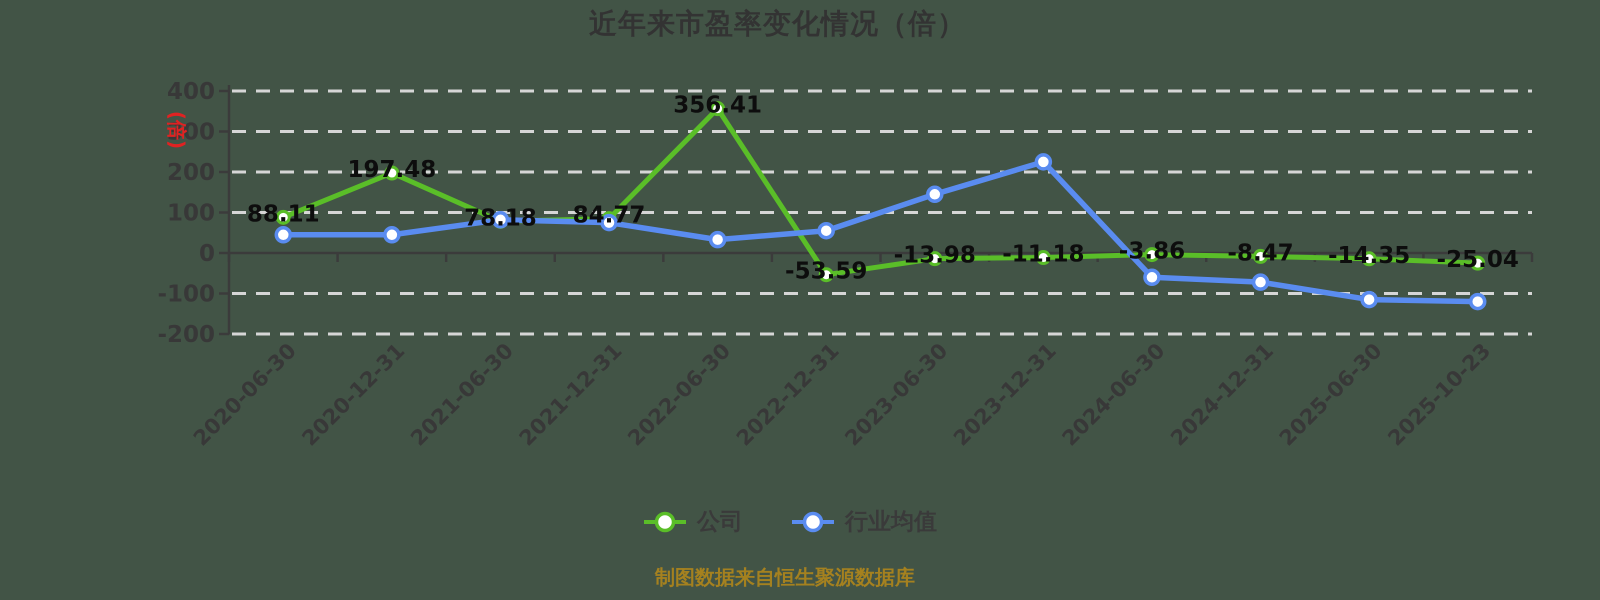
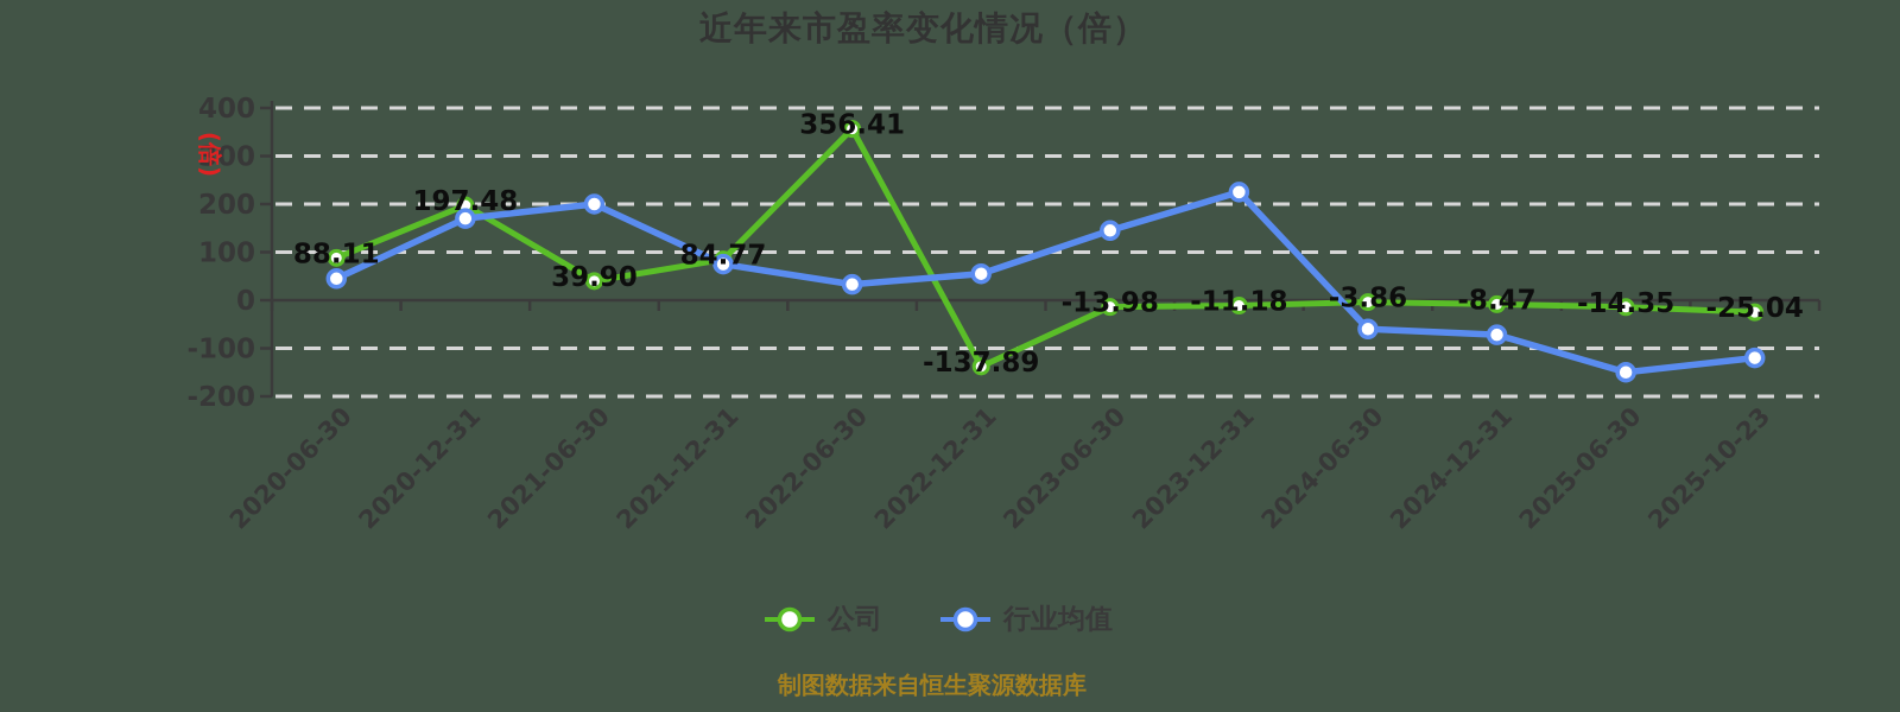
行业均值/2020-12-31: 40 -> 170
公司/2021-06-30: 78.18 -> 39.90
行业均值/2021-06-30: 80 -> 200
公司/2022-12-31: -53.59 -> -137.89
行业均值/2025-06-30: -120 -> -150
